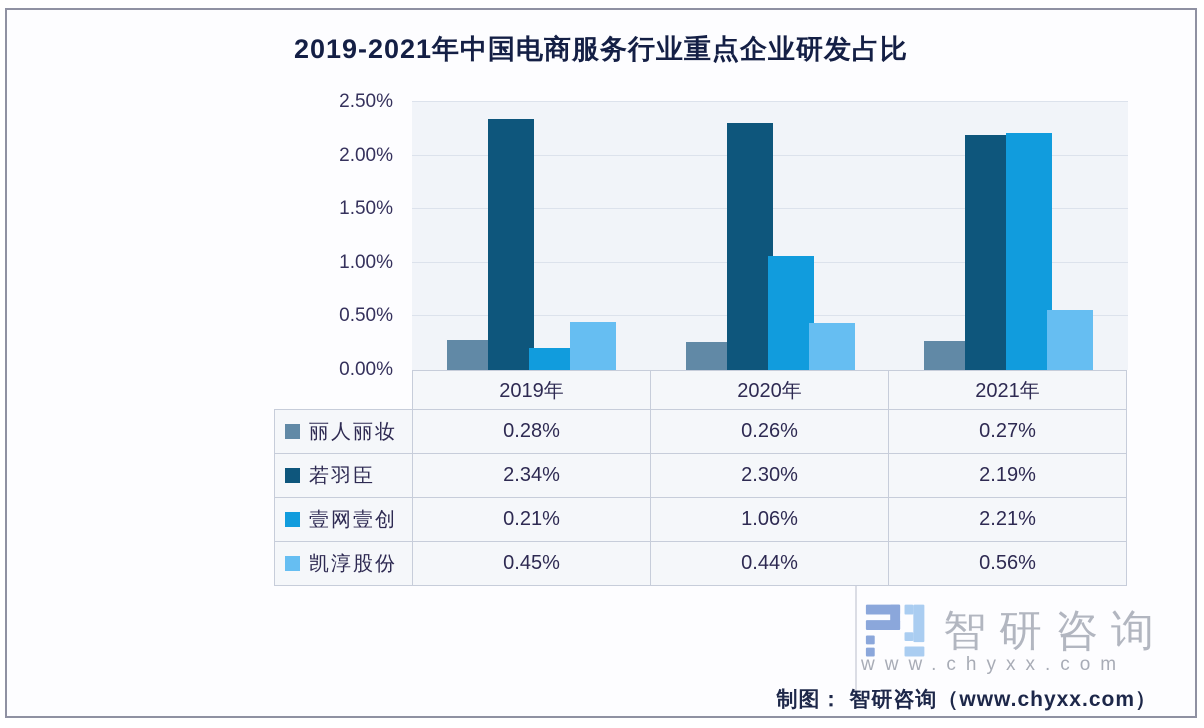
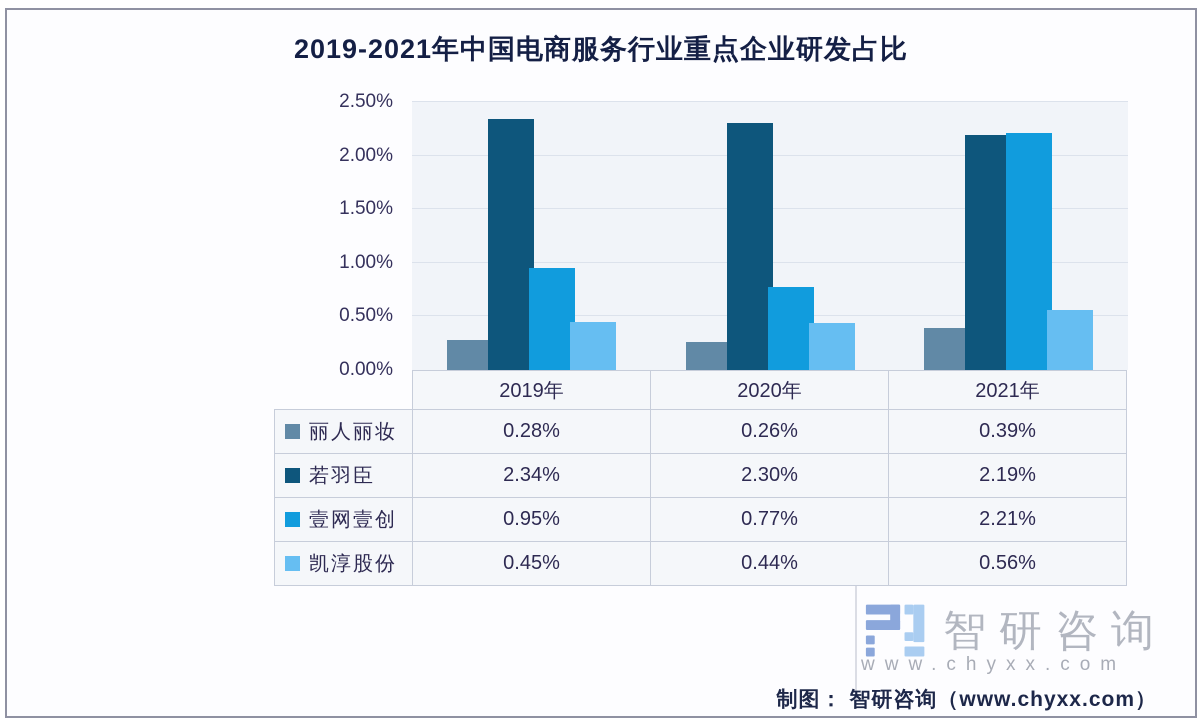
壹网壹创/2019年: 0.21% -> 0.95%
壹网壹创/2020年: 1.06% -> 0.77%
丽人丽妆/2021年: 0.27% -> 0.39%
